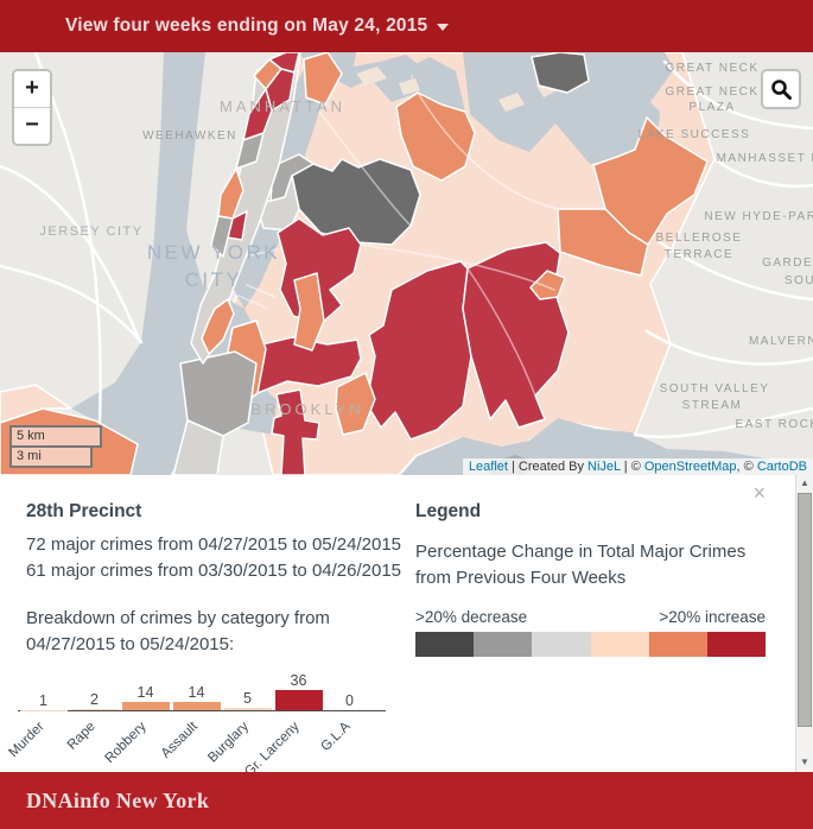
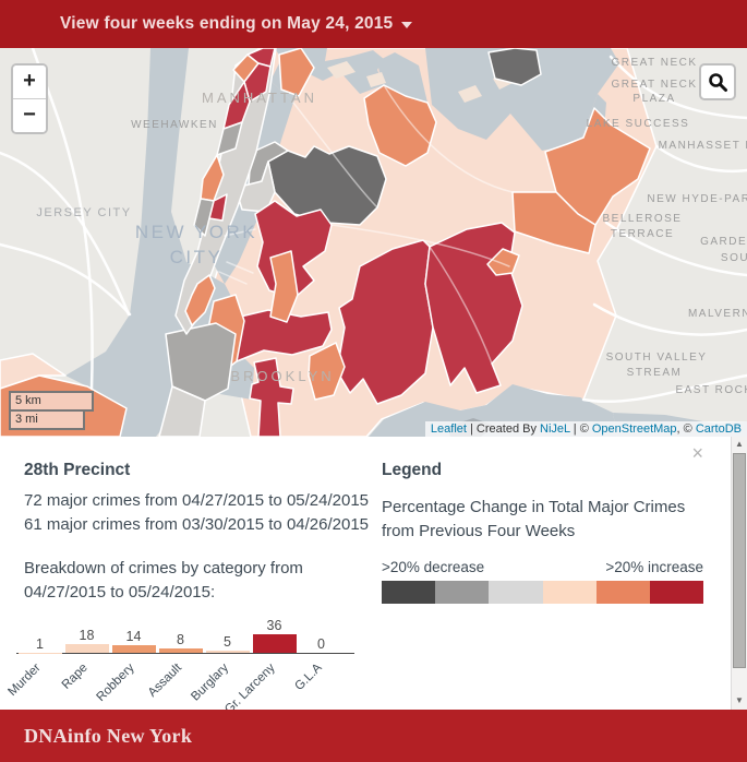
Rape: 2 -> 18
Assault: 14 -> 8
